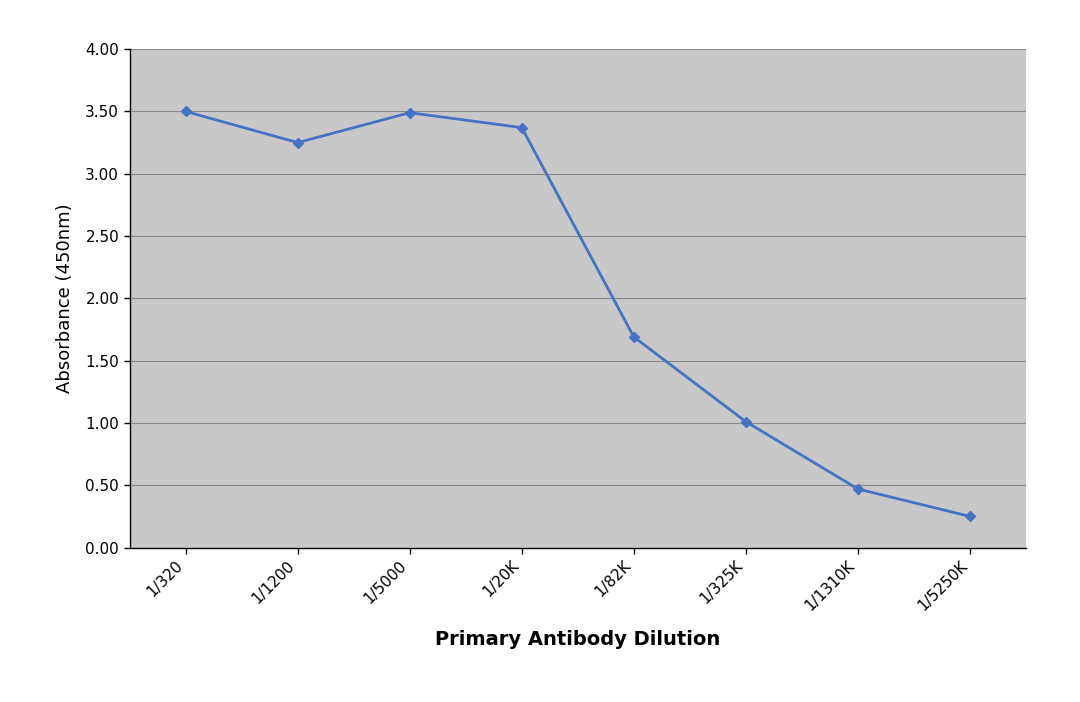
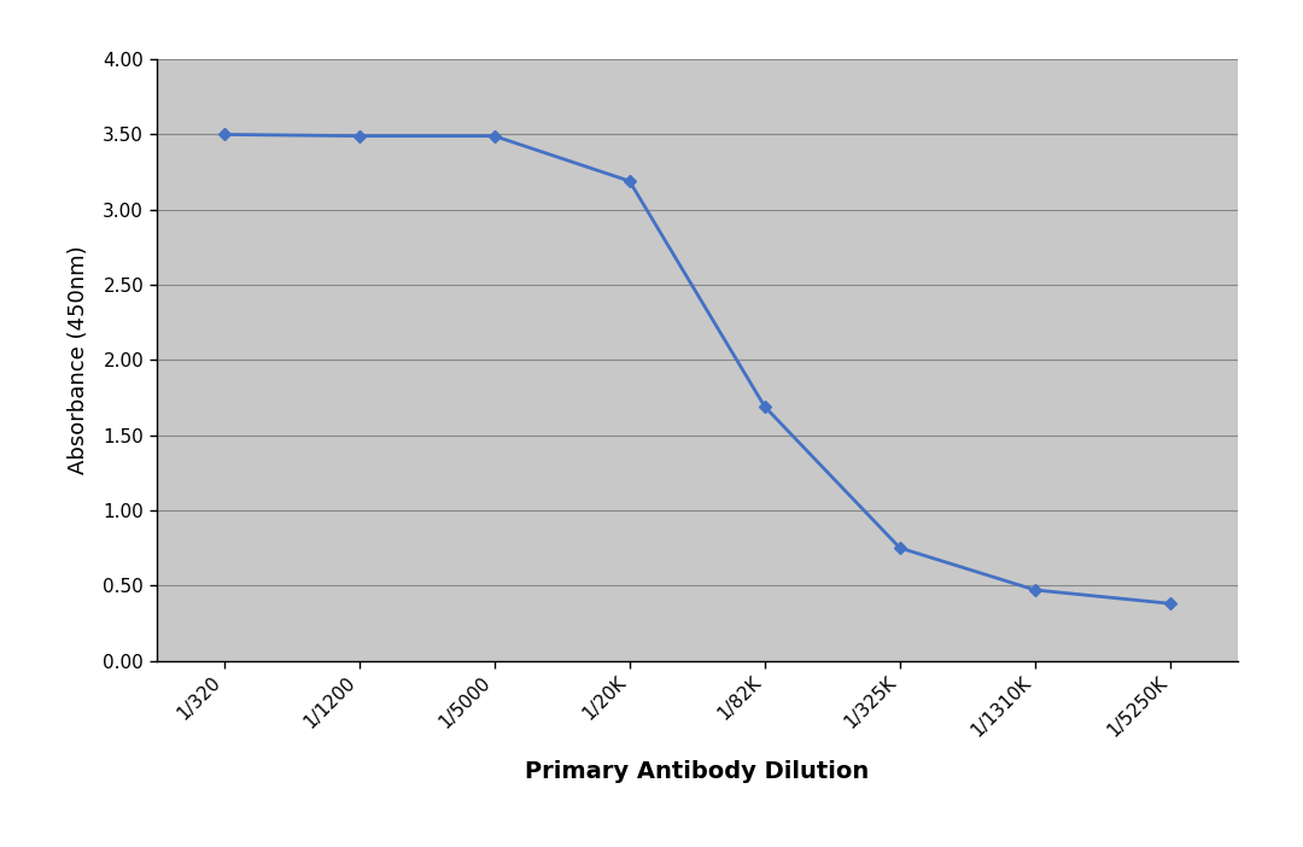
1/1200: 3.25 -> 3.49
1/20K: 3.37 -> 3.19
1/325K: 1.01 -> 0.75
1/5250K: 0.25 -> 0.38
